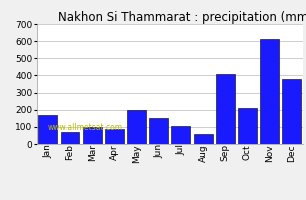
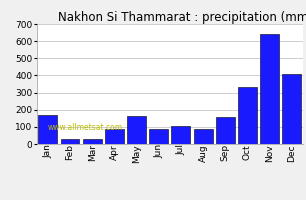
Feb: 70 -> 30
Mar: 100 -> 30
May: 200 -> 160
Jun: 150 -> 90
Aug: 60 -> 90
Sep: 410 -> 160
Oct: 210 -> 330
Nov: 610 -> 640
Dec: 380 -> 410
